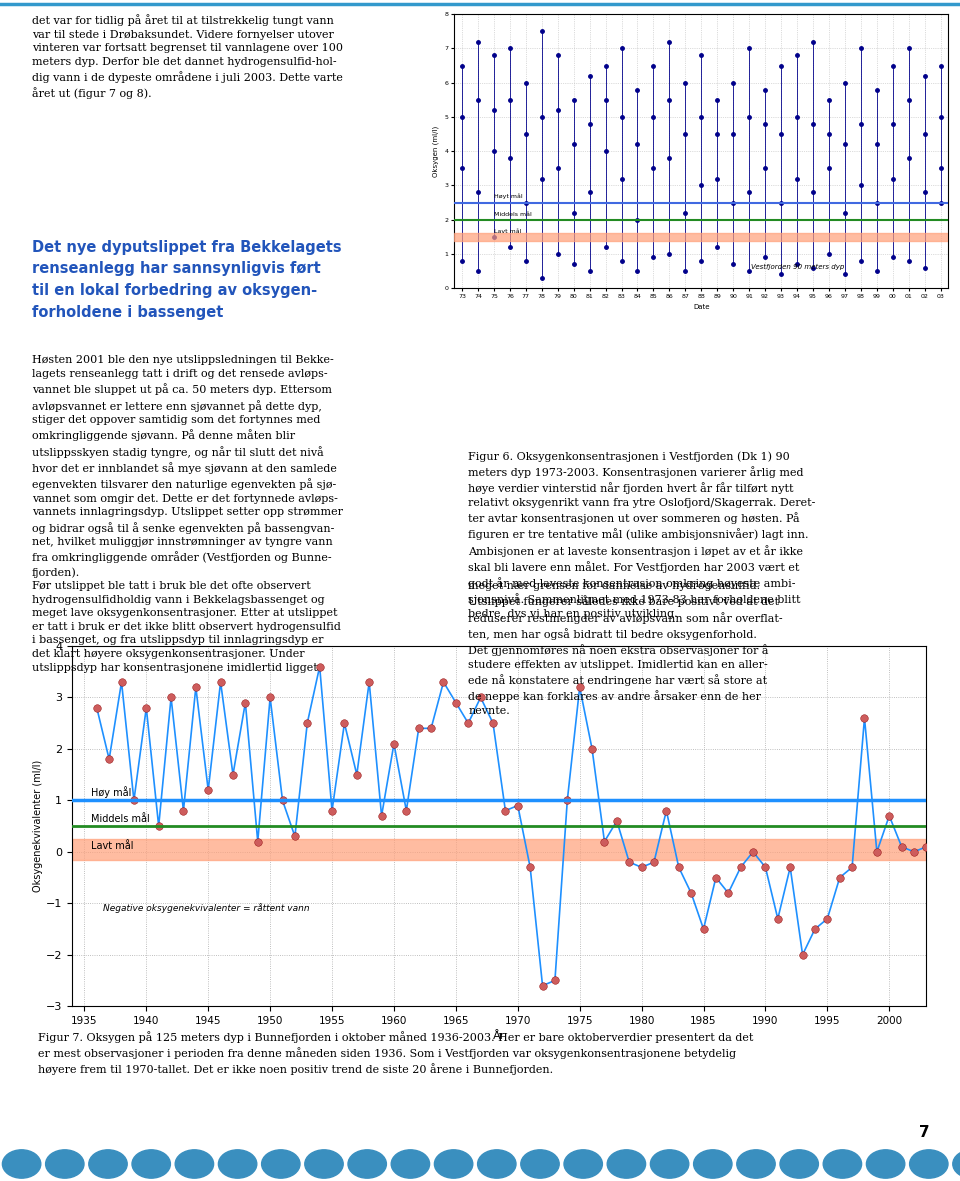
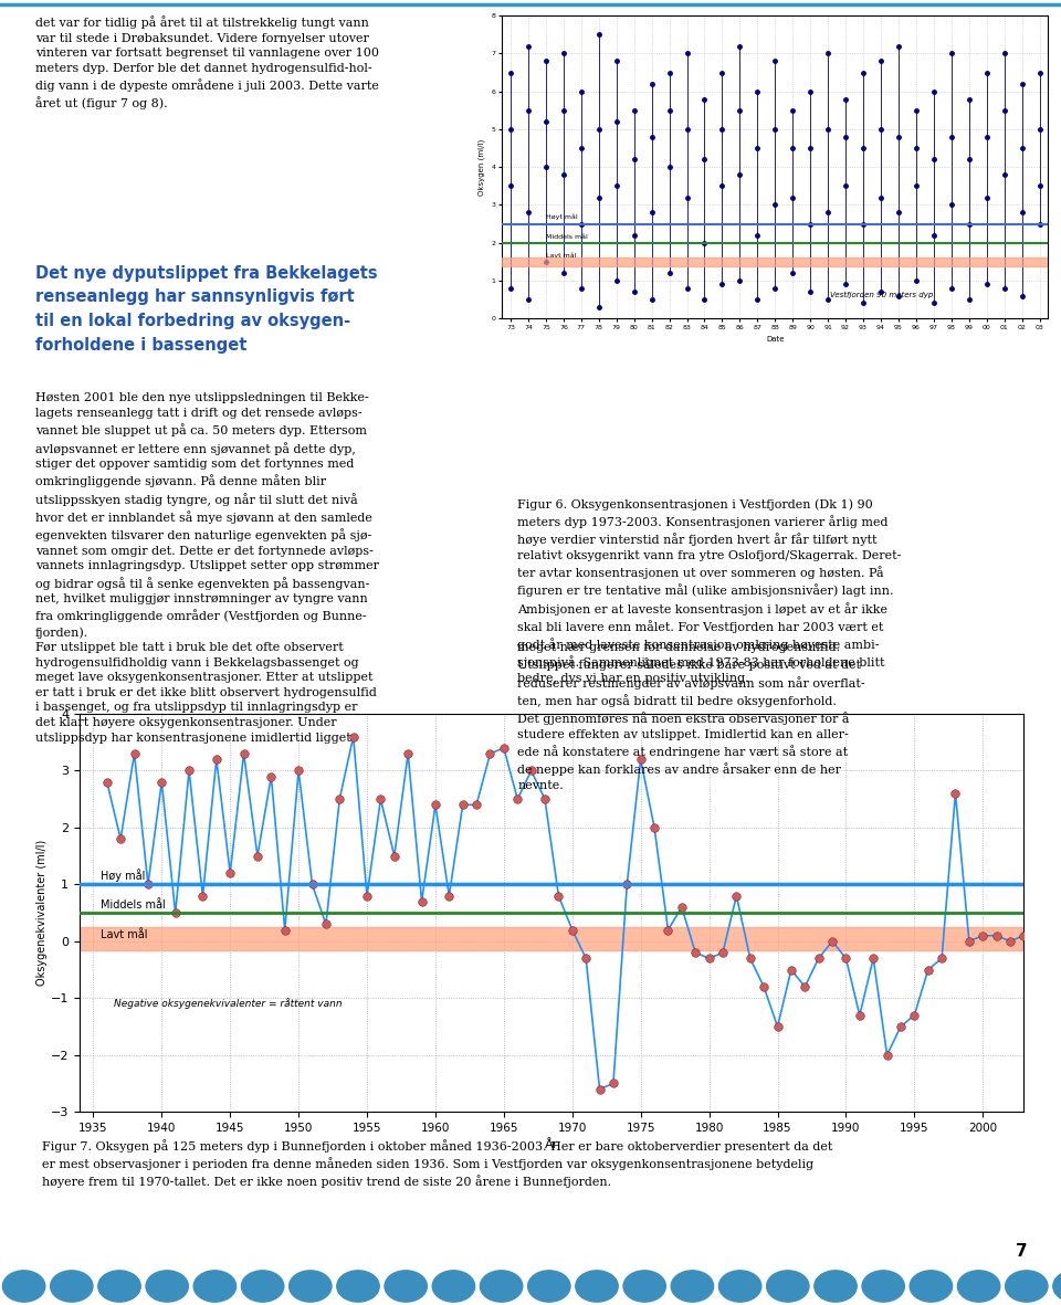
1960: 2.1 -> 2.4
1965: 2.9 -> 3.4
1970: 0.9 -> 0.2
2000: 0.7 -> 0.1
